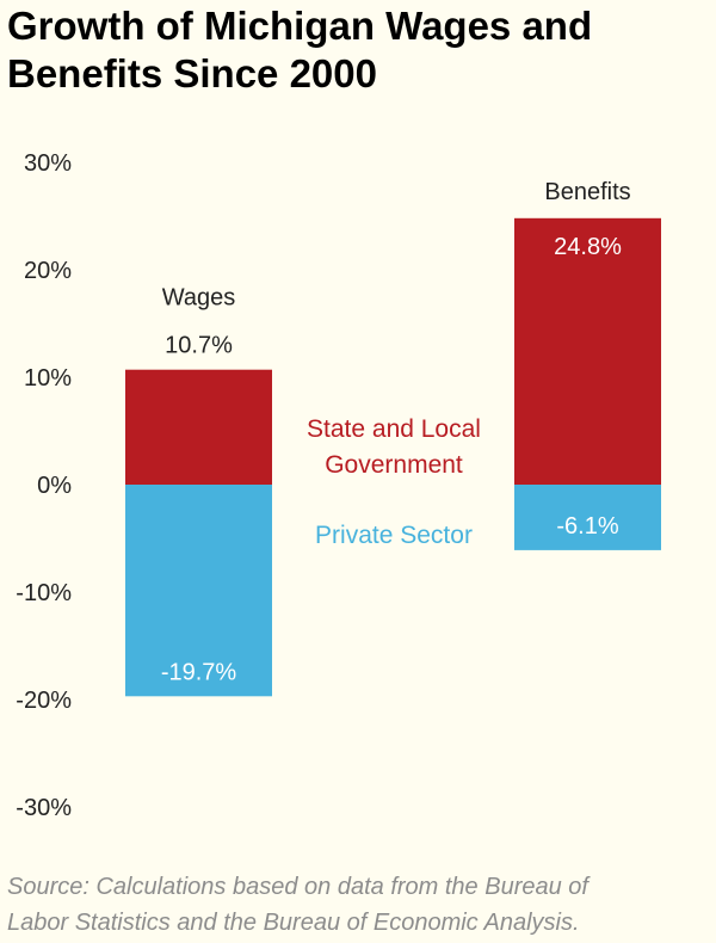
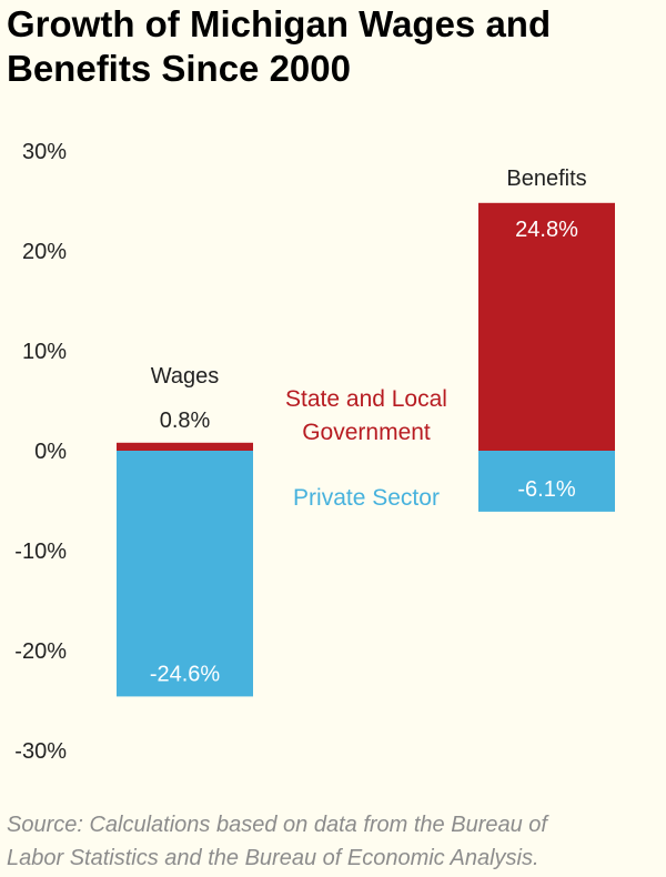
State and Local Government/Wages: 10.7% -> 0.8%
Private Sector/Wages: -19.7% -> -24.6%
